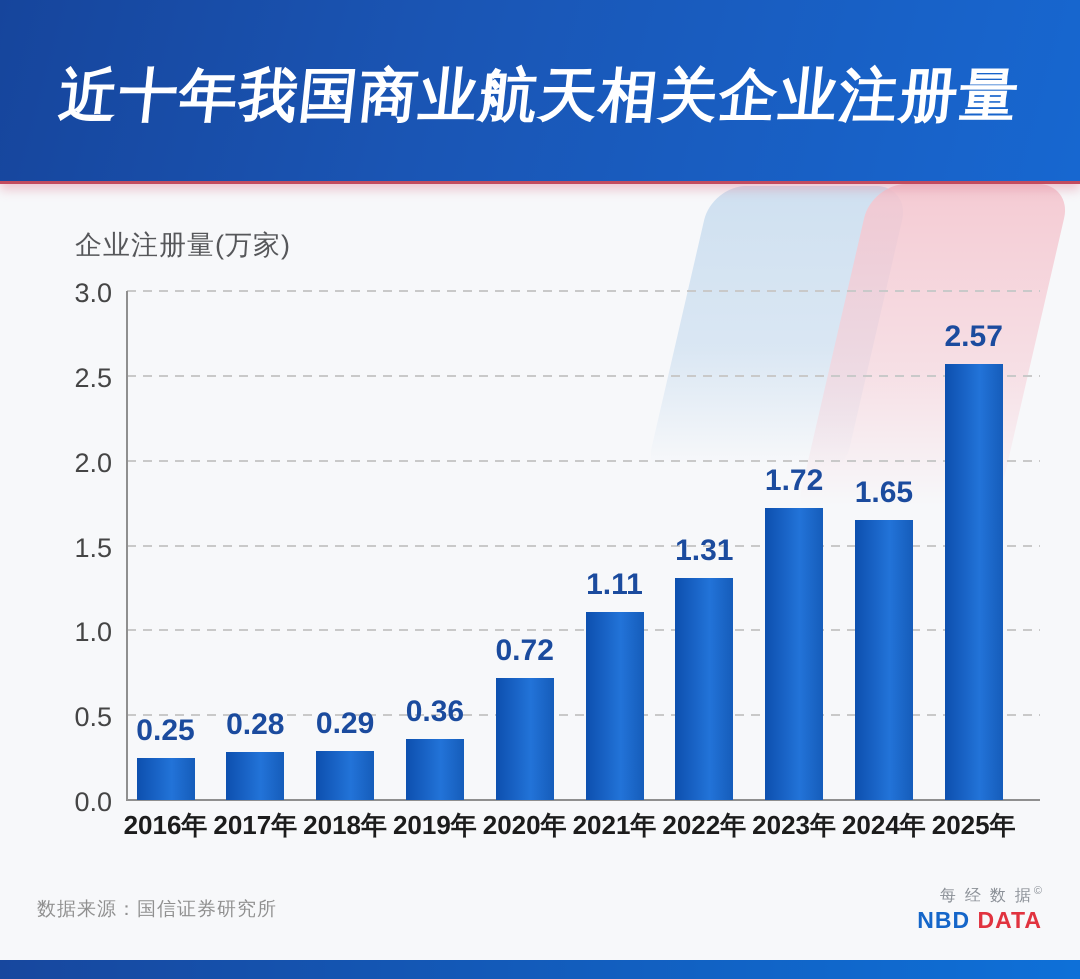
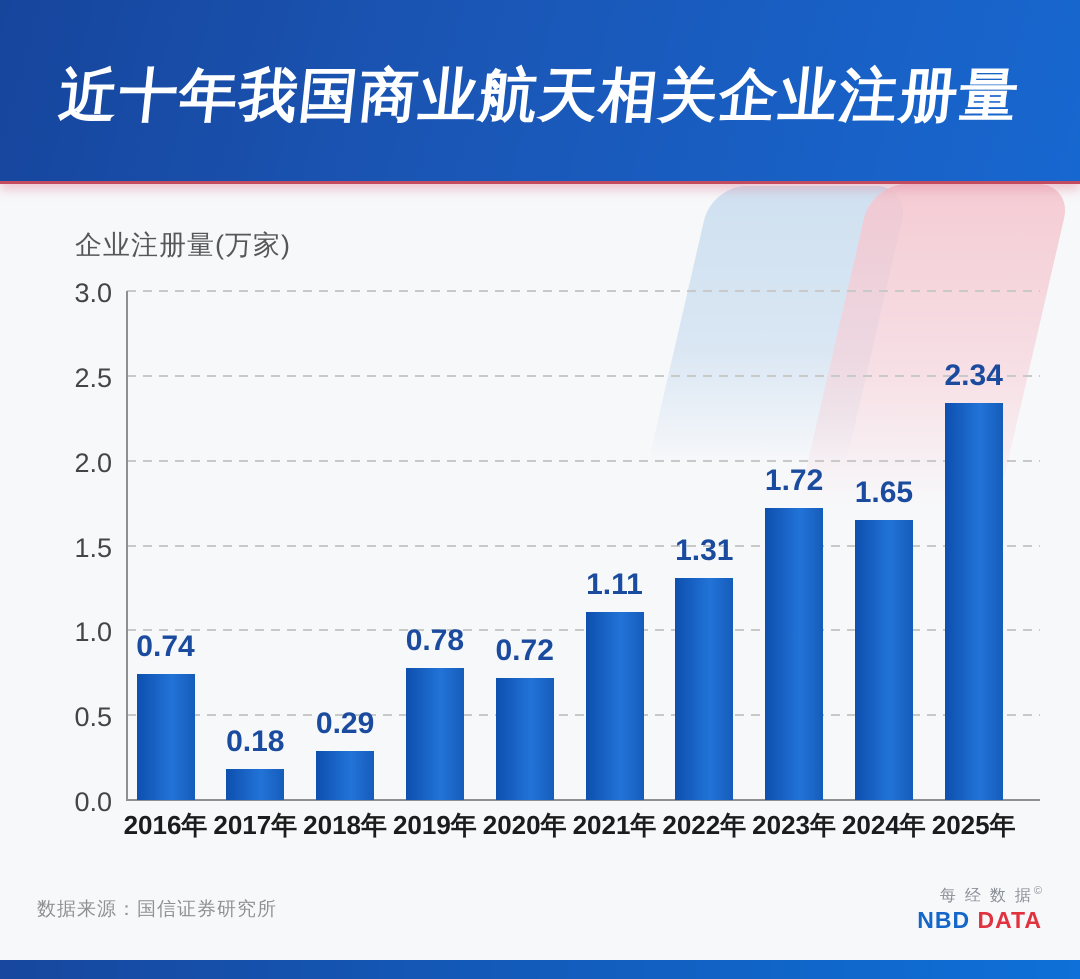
2016年: 0.25 -> 0.74
2017年: 0.28 -> 0.18
2019年: 0.36 -> 0.78
2025年: 2.57 -> 2.34
